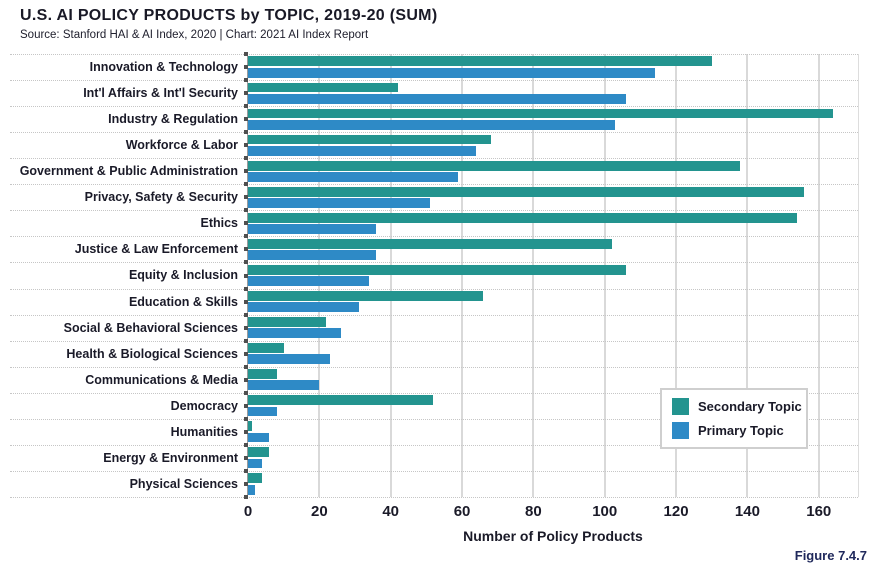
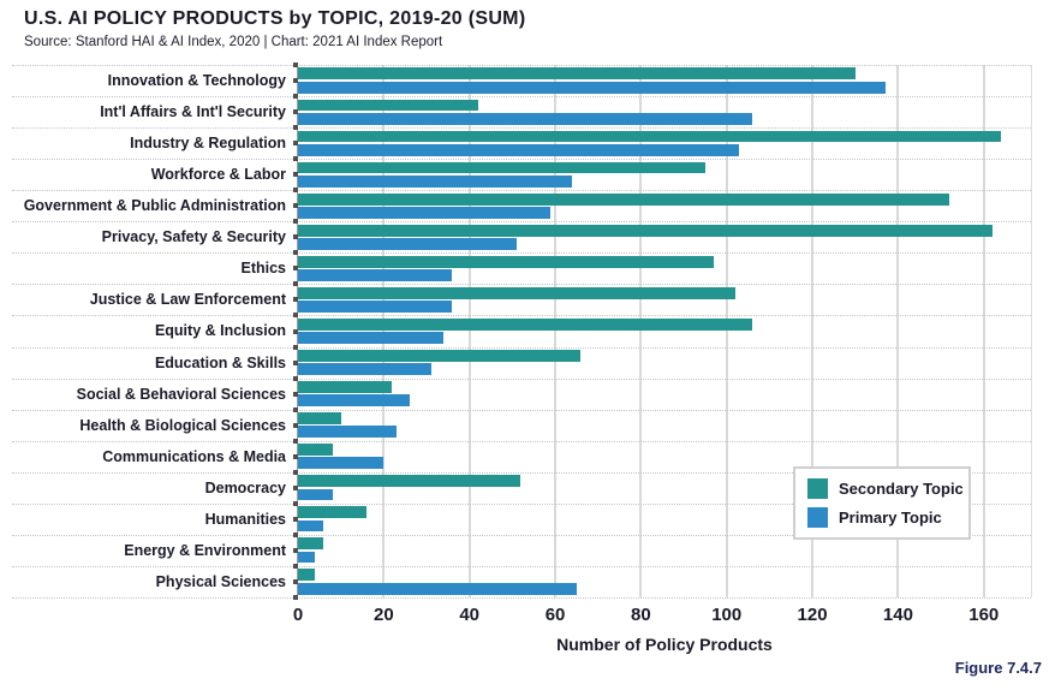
Primary Topic/Innovation & Technology: 114 -> 137
Secondary Topic/Workforce & Labor: 68 -> 95
Secondary Topic/Government & Public Administration: 138 -> 152
Secondary Topic/Privacy, Safety & Security: 156 -> 162
Secondary Topic/Ethics: 154 -> 97
Secondary Topic/Humanities: 1 -> 16
Primary Topic/Physical Sciences: 2 -> 65
